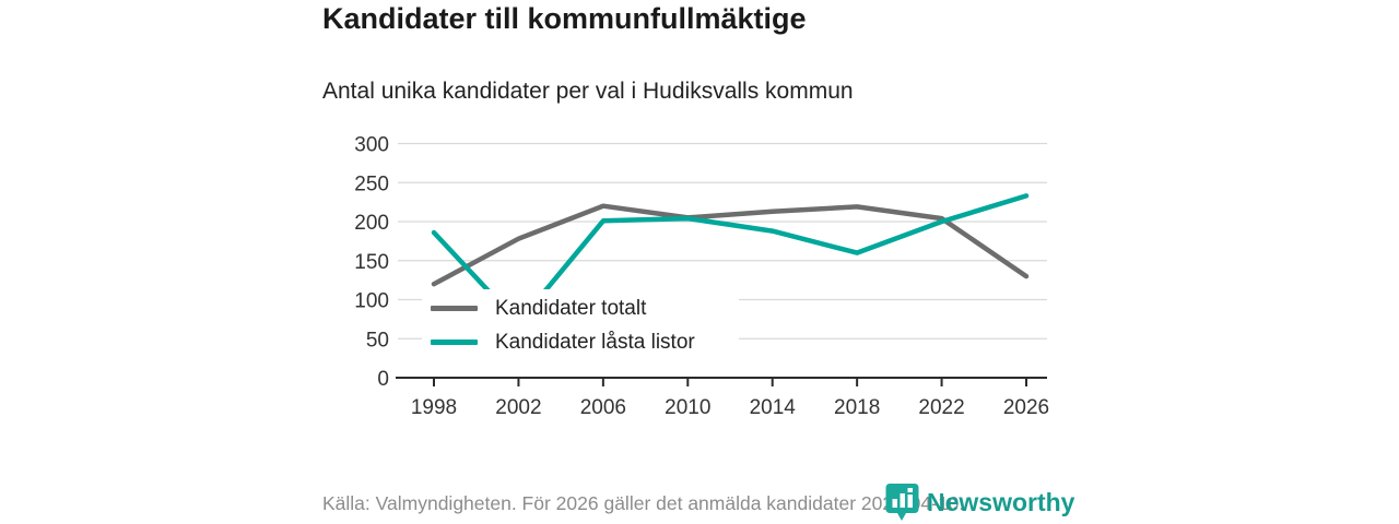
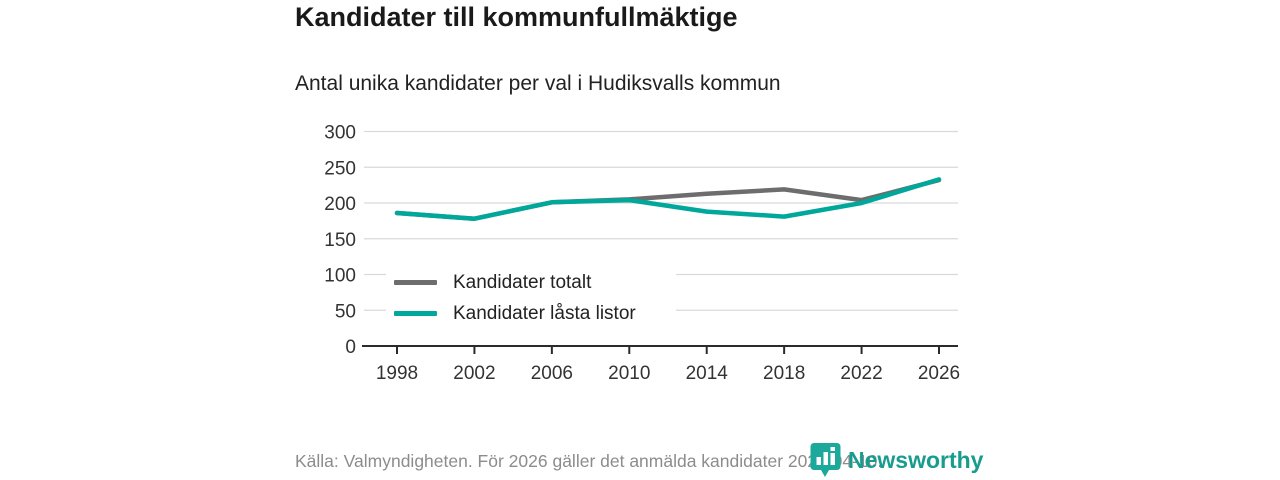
Kandidater totalt/1998: 120 -> 190
Kandidater låsta listor/2002: 70 -> 180
Kandidater totalt/2006: 220 -> 200
Kandidater låsta listor/2018: 160 -> 180
Kandidater totalt/2026: 130 -> 230
